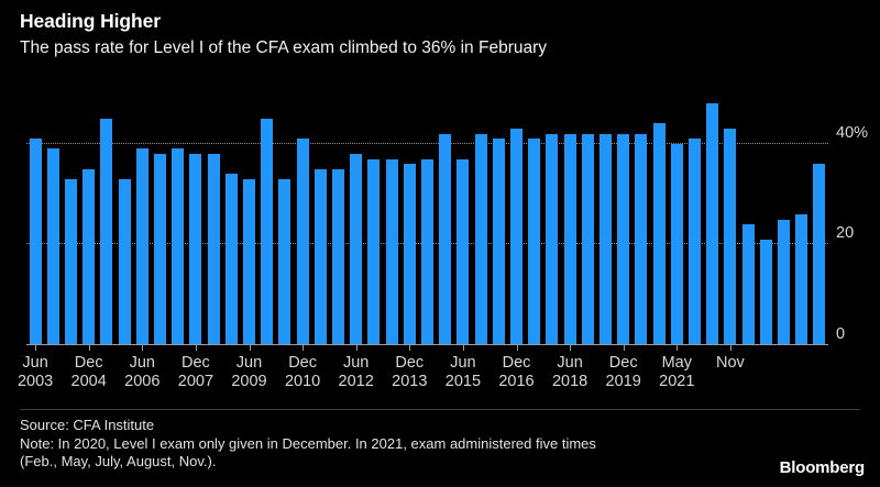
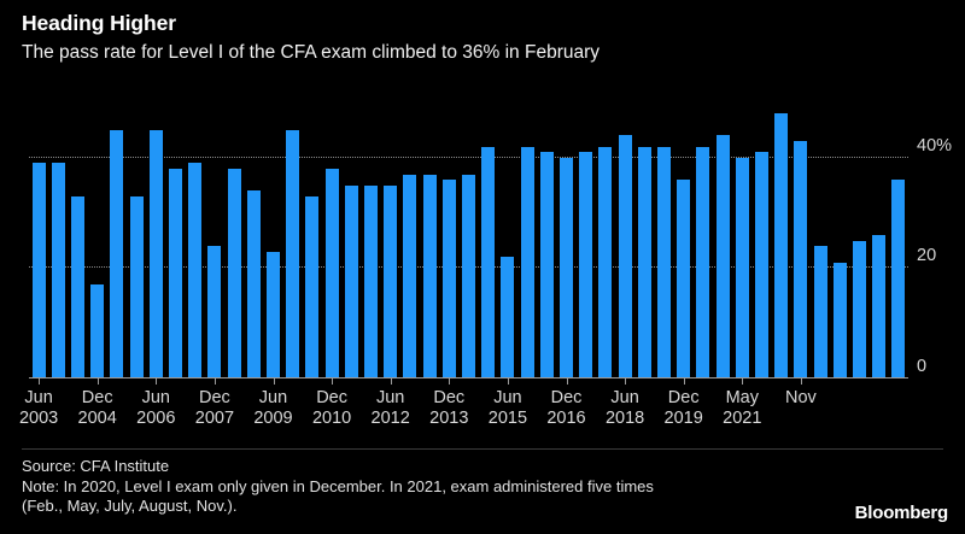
Jun 2003: 41% -> 39%
Dec 2004: 35% -> 17%
Jun 2006: 39% -> 45%
Dec 2007: 38% -> 24%
Jun 2009: 33% -> 23%
Dec 2010: 41% -> 38%
Jun 2012: 38% -> 35%
Jun 2015: 37% -> 22%
Dec 2016: 43% -> 40%
Jun 2018: 42% -> 44%
Dec 2019: 42% -> 36%
